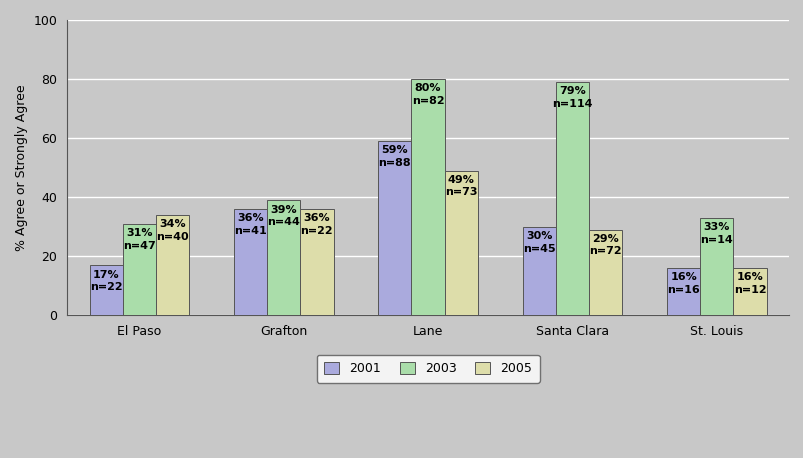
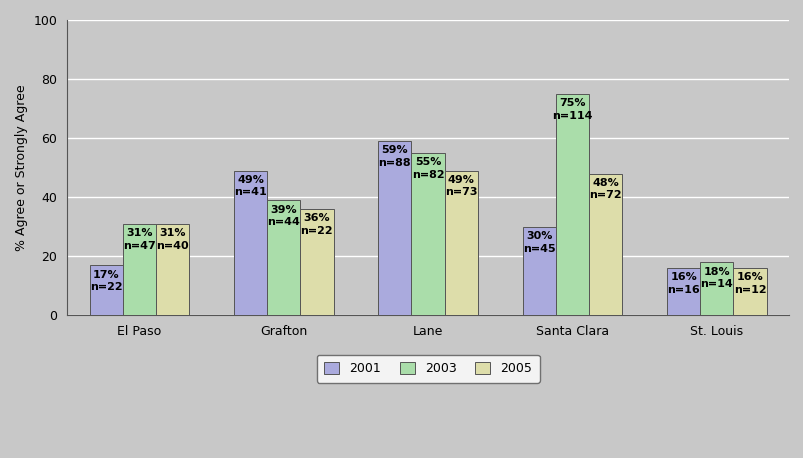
2005/El Paso: 34% -> 31%
2001/Grafton: 36% -> 49%
2003/Lane: 80% -> 55%
2003/Santa Clara: 79% -> 75%
2005/Santa Clara: 29% -> 48%
2003/St. Louis: 33% -> 18%
